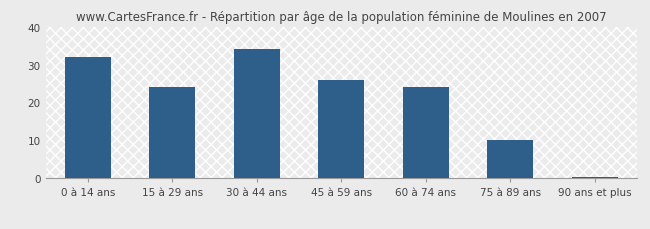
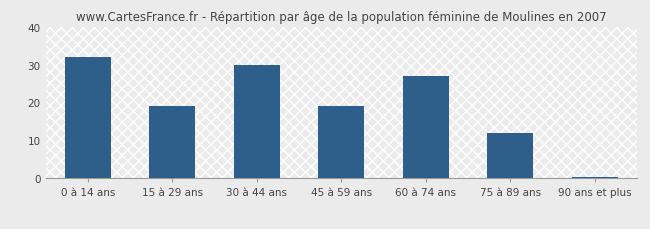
15 à 29 ans: 24.0 -> 19.0
30 à 44 ans: 34.0 -> 30.0
45 à 59 ans: 26.0 -> 19.0
60 à 74 ans: 24.0 -> 27.0
75 à 89 ans: 10.0 -> 12.0
